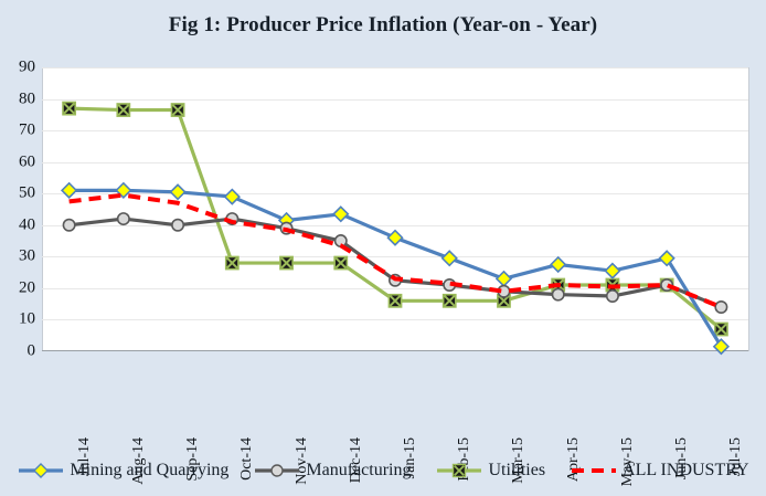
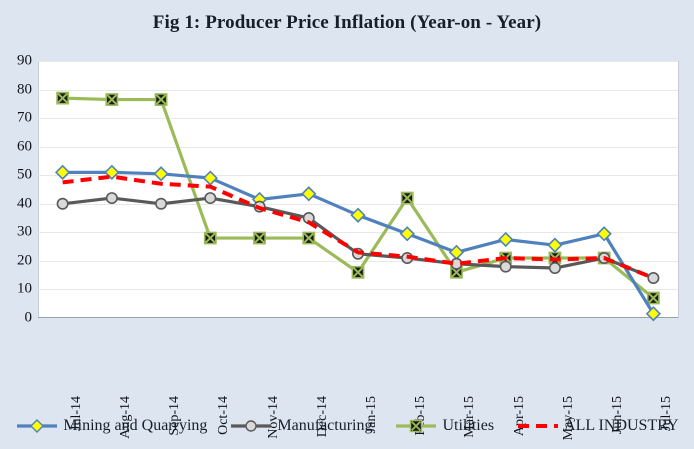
ALL INDUSTRY/Oct-14: 41 -> 46
Utilities/Feb-15: 16 -> 42
